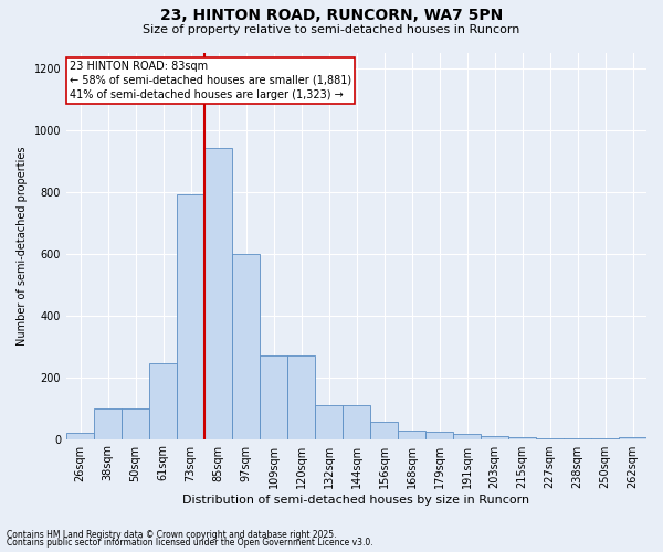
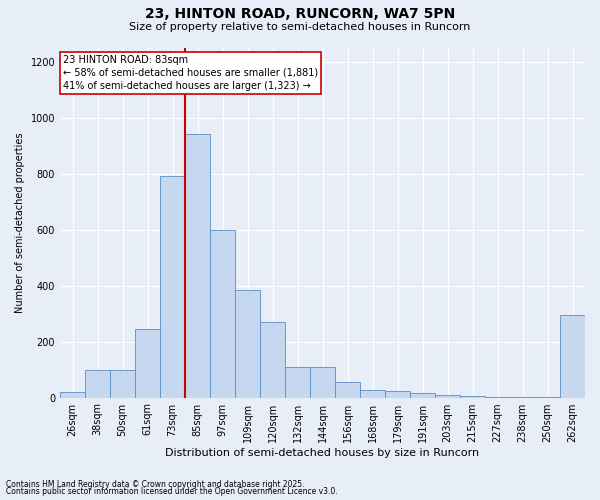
109sqm: 270 -> 385
262sqm: 4 -> 295
